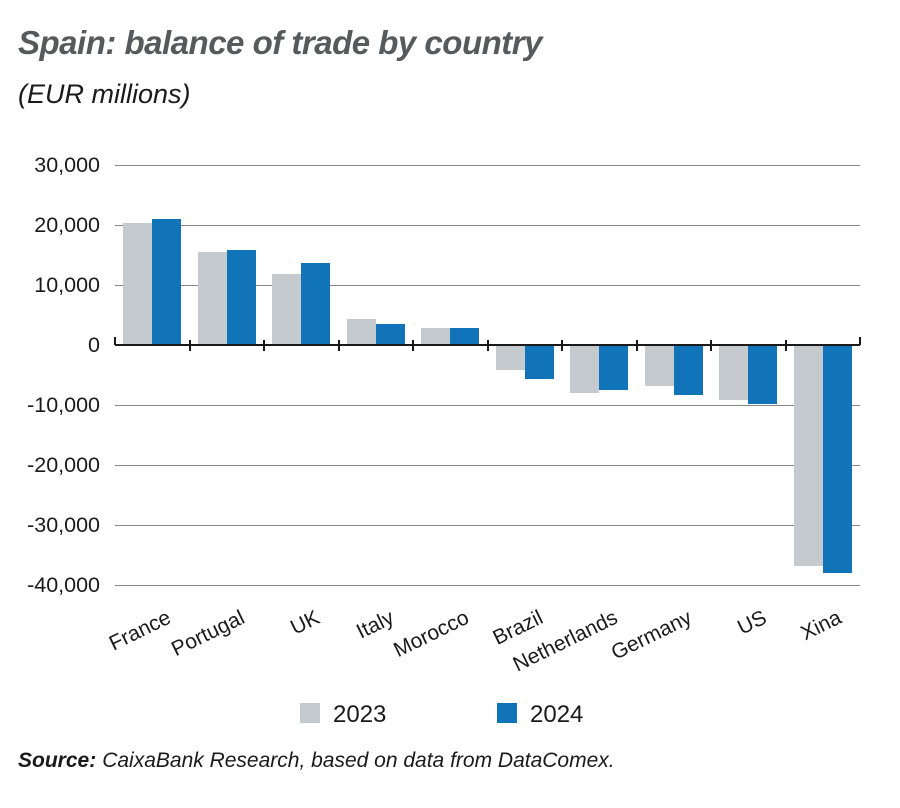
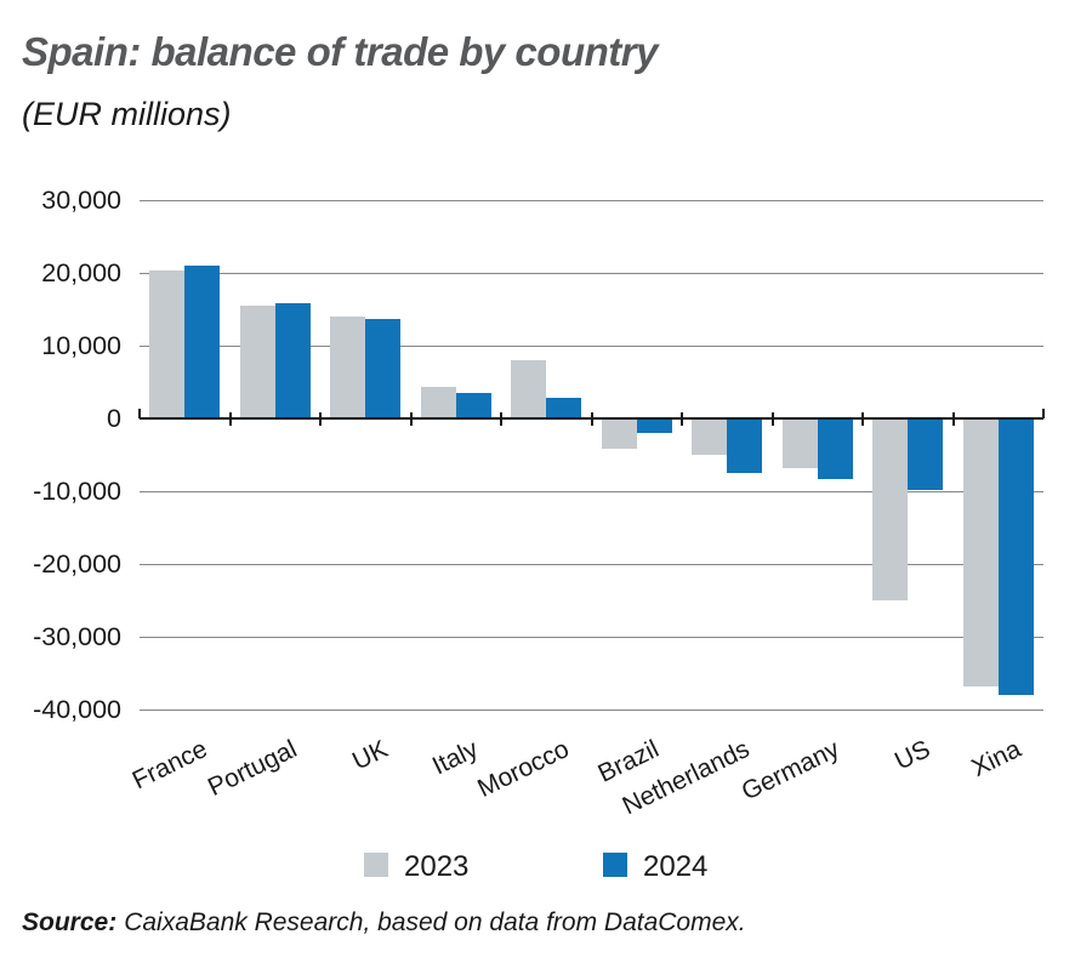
2023/UK: 12000 -> 14000
2023/Morocco: 3000 -> 8000
2024/Brazil: -6000 -> -2000
2023/Netherlands: -8000 -> -5000
2023/US: -9000 -> -25000
